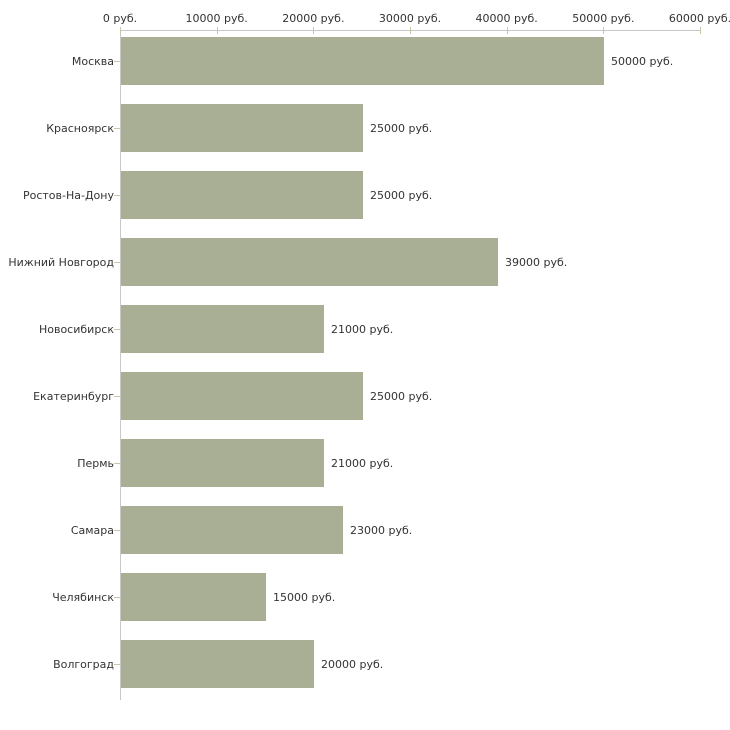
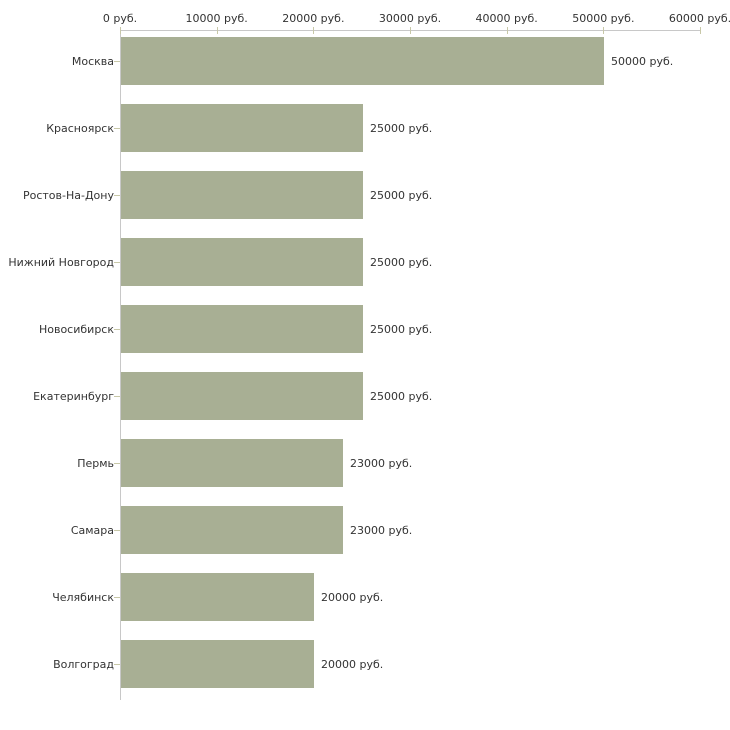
Нижний Новгород: 39000 -> 25000
Новосибирск: 21000 -> 25000
Пермь: 21000 -> 23000
Челябинск: 15000 -> 20000
